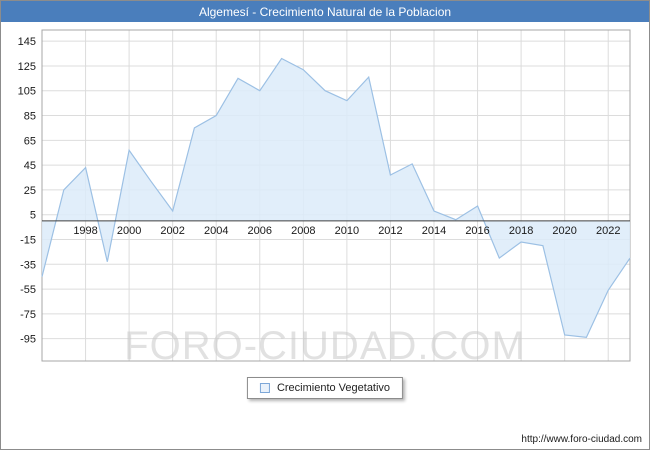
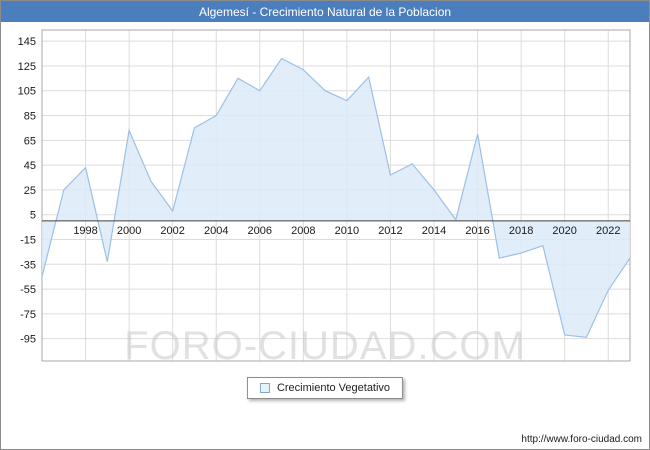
2000: 57 -> 73
2014: 8 -> 25
2016: 12 -> 70
2018: -17 -> -26
